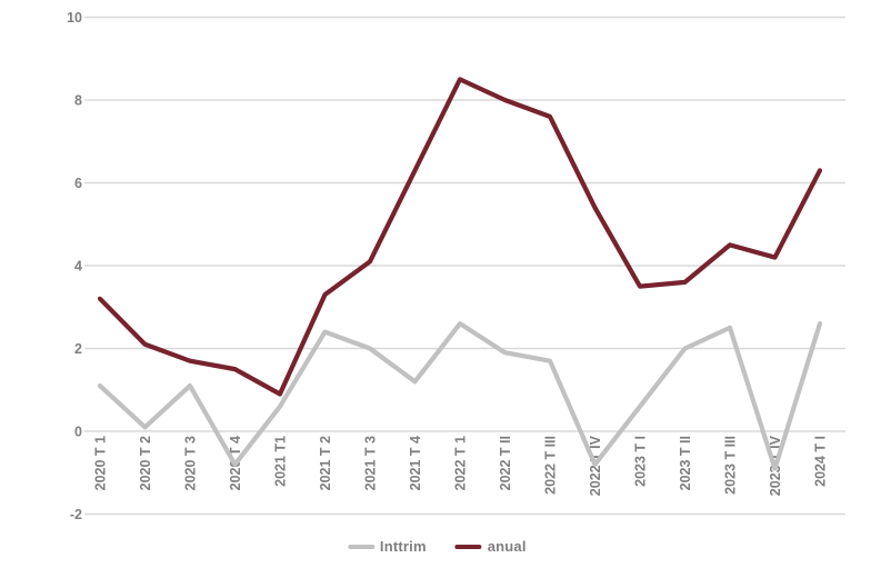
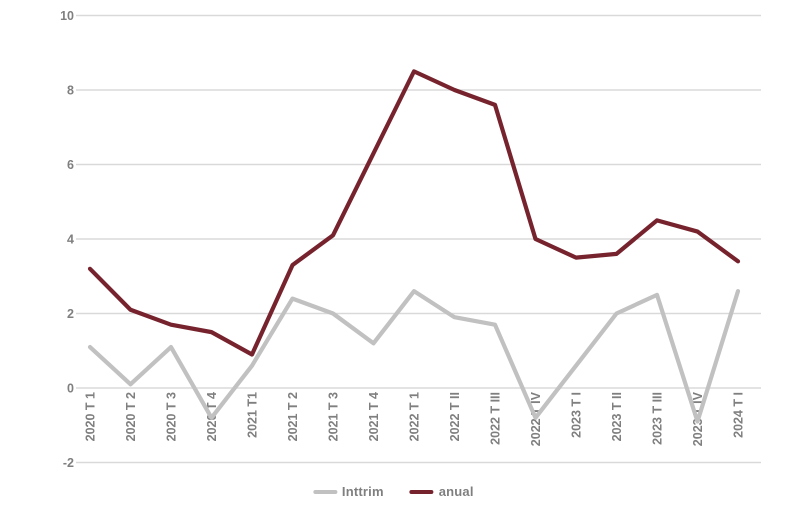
anual/2022 T IV: 5.4 -> 4.0
anual/2024 T I: 6.3 -> 3.4
